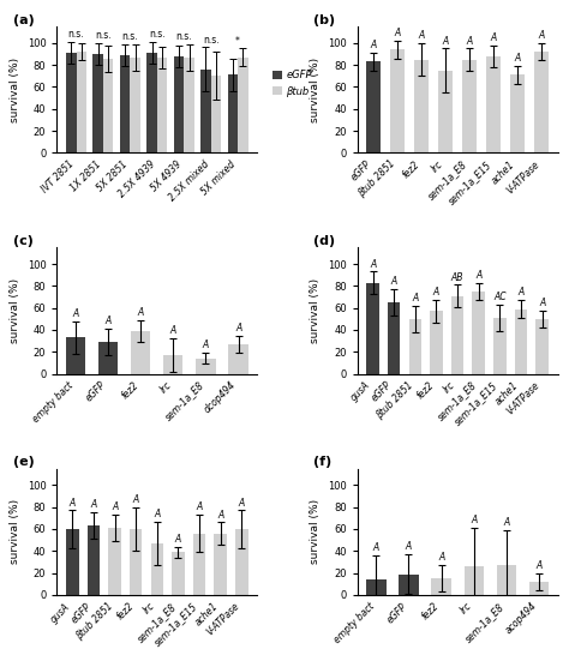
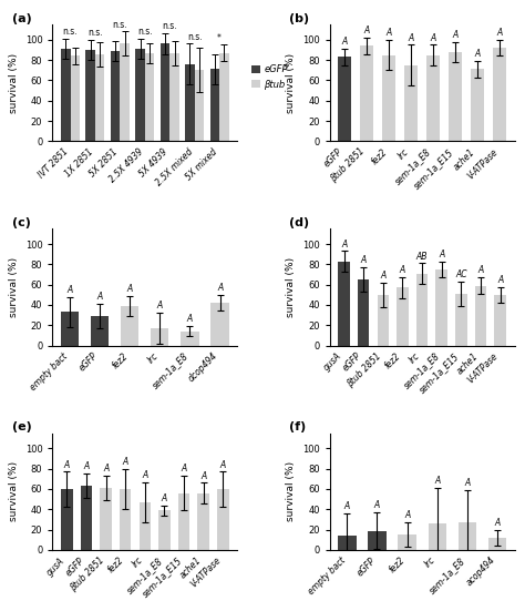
βtub/IVT 2851: 92 -> 84
βtub/5X 2851: 87 -> 96
eGFP/5X 4939: 88 -> 96
dcop494: 27 -> 42
